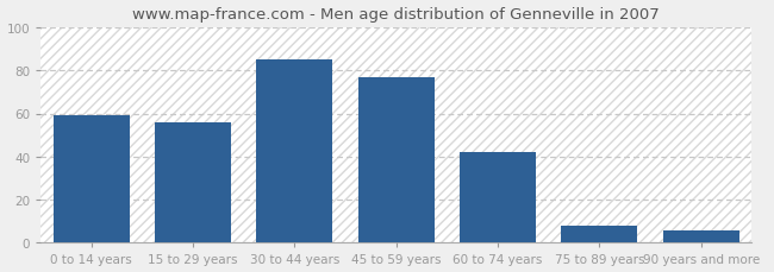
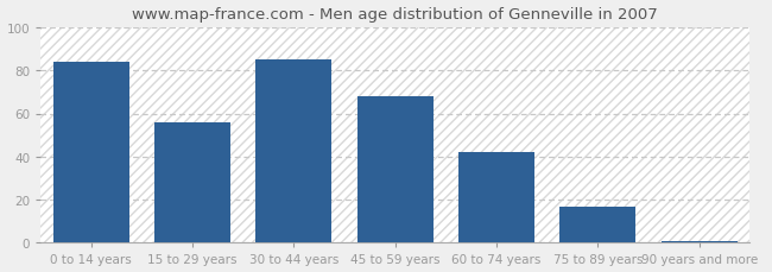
0 to 14 years: 59 -> 84
45 to 59 years: 77 -> 68
75 to 89 years: 8 -> 17
90 years and more: 6 -> 1
